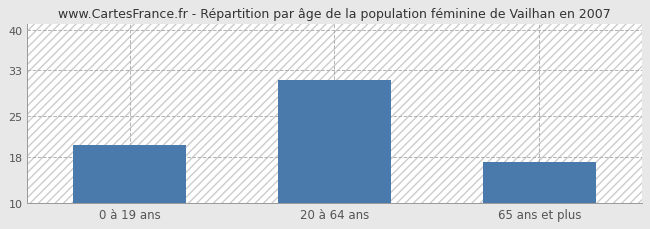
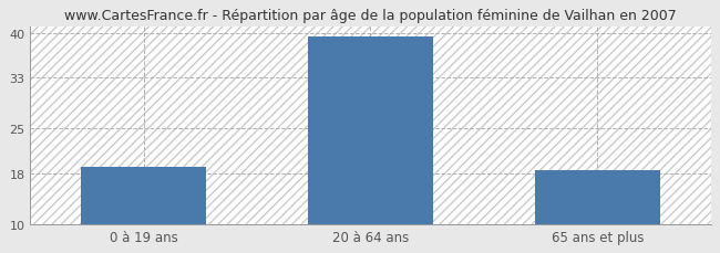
0 à 19 ans: 20.0 -> 19.0
20 à 64 ans: 31.4 -> 39.5
65 ans et plus: 17.0 -> 18.5
